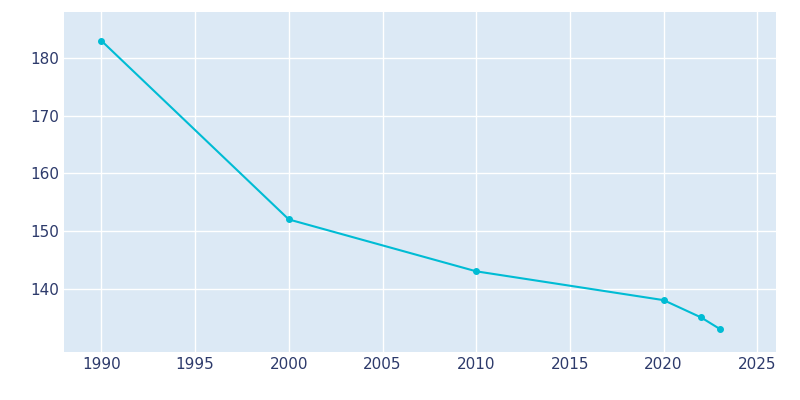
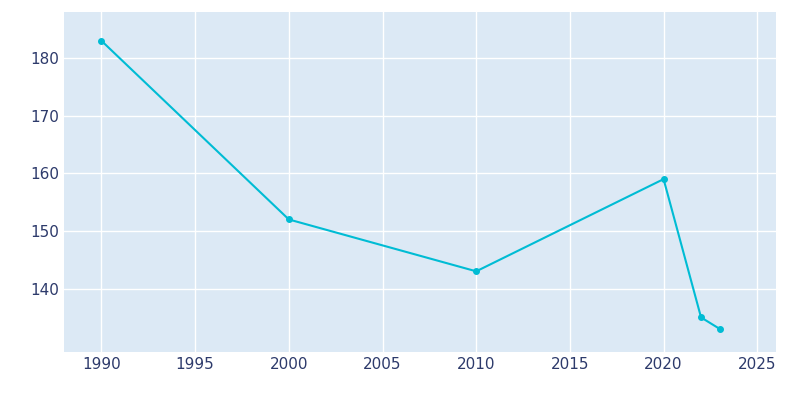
2020: 138 -> 159
